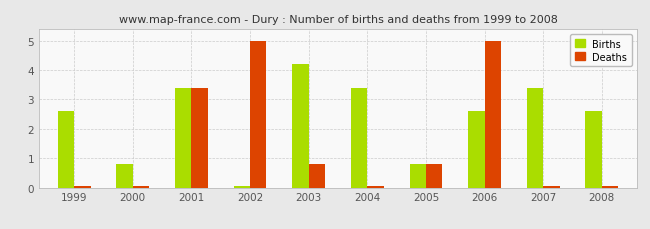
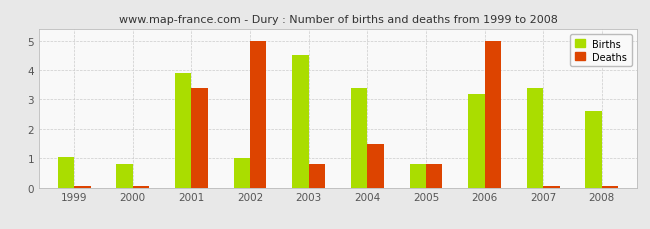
Births/1999: 2.60 -> 1.05
Births/2001: 3.40 -> 3.90
Births/2002: 0.05 -> 1.00
Births/2003: 4.20 -> 4.50
Deaths/2004: 0.05 -> 1.50
Births/2006: 2.60 -> 3.20
